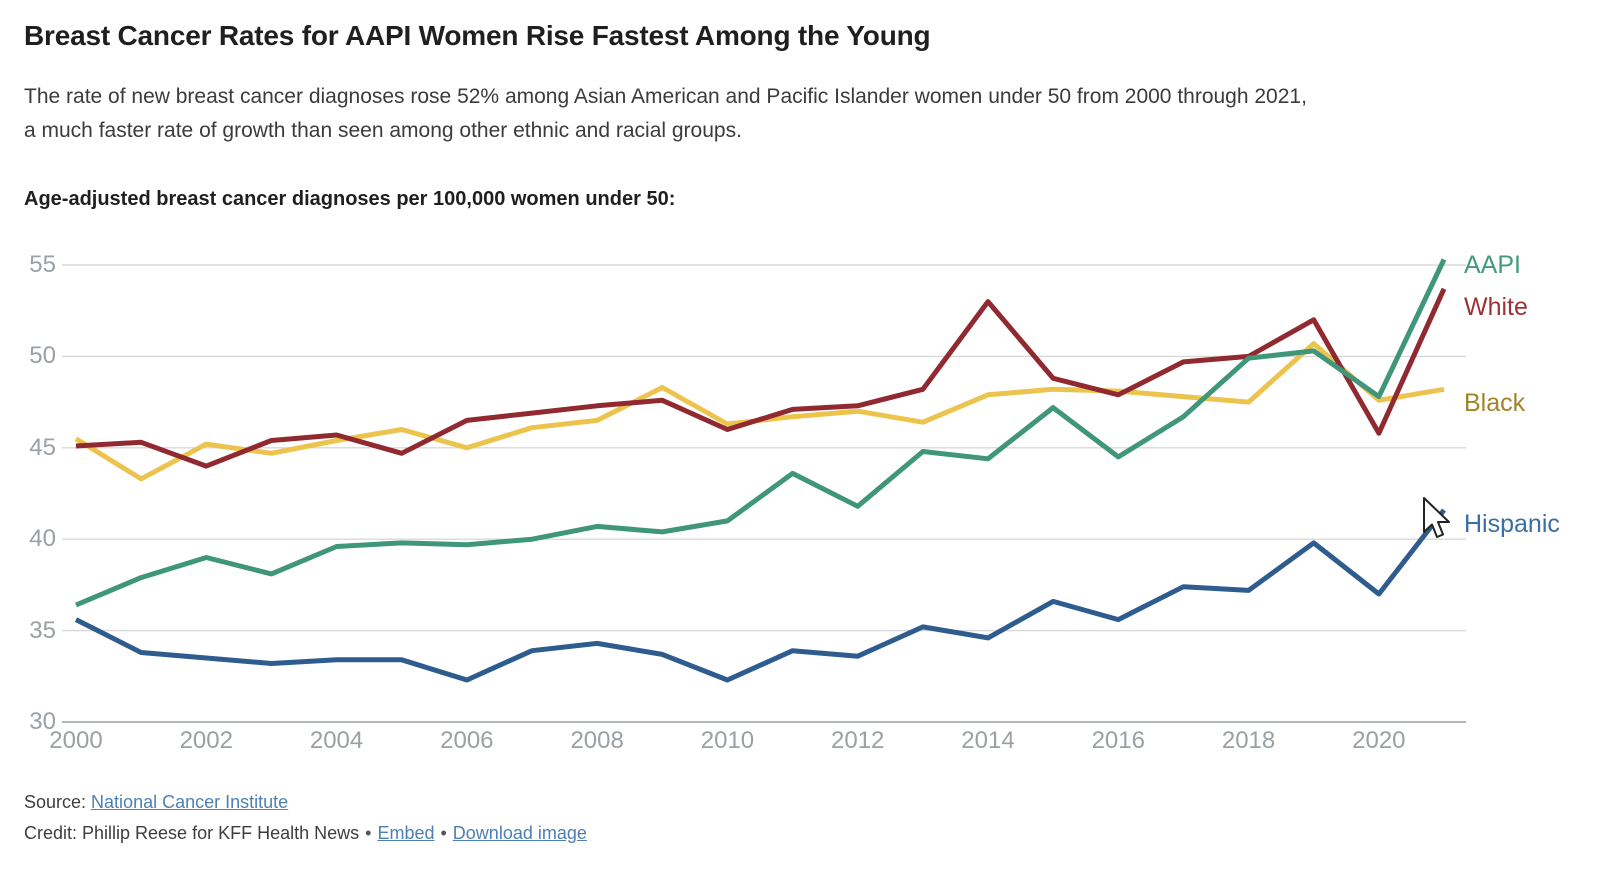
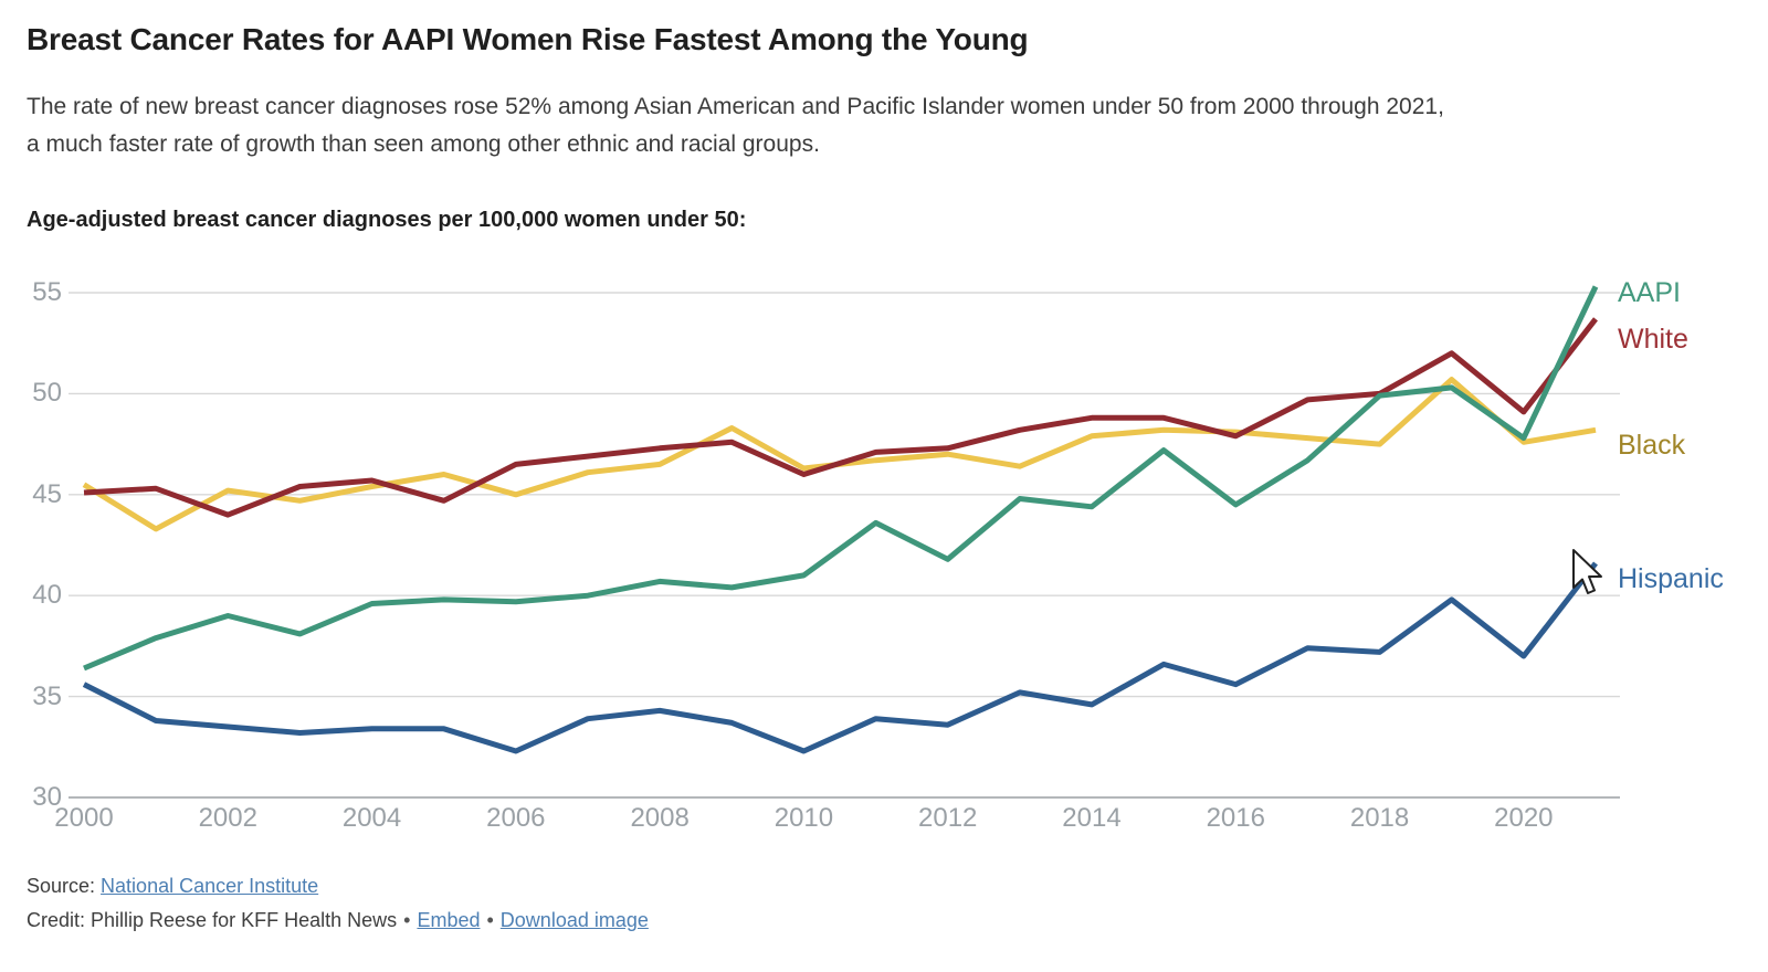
White/2014: 53.0 -> 48.8
White/2020: 45.8 -> 49.1
